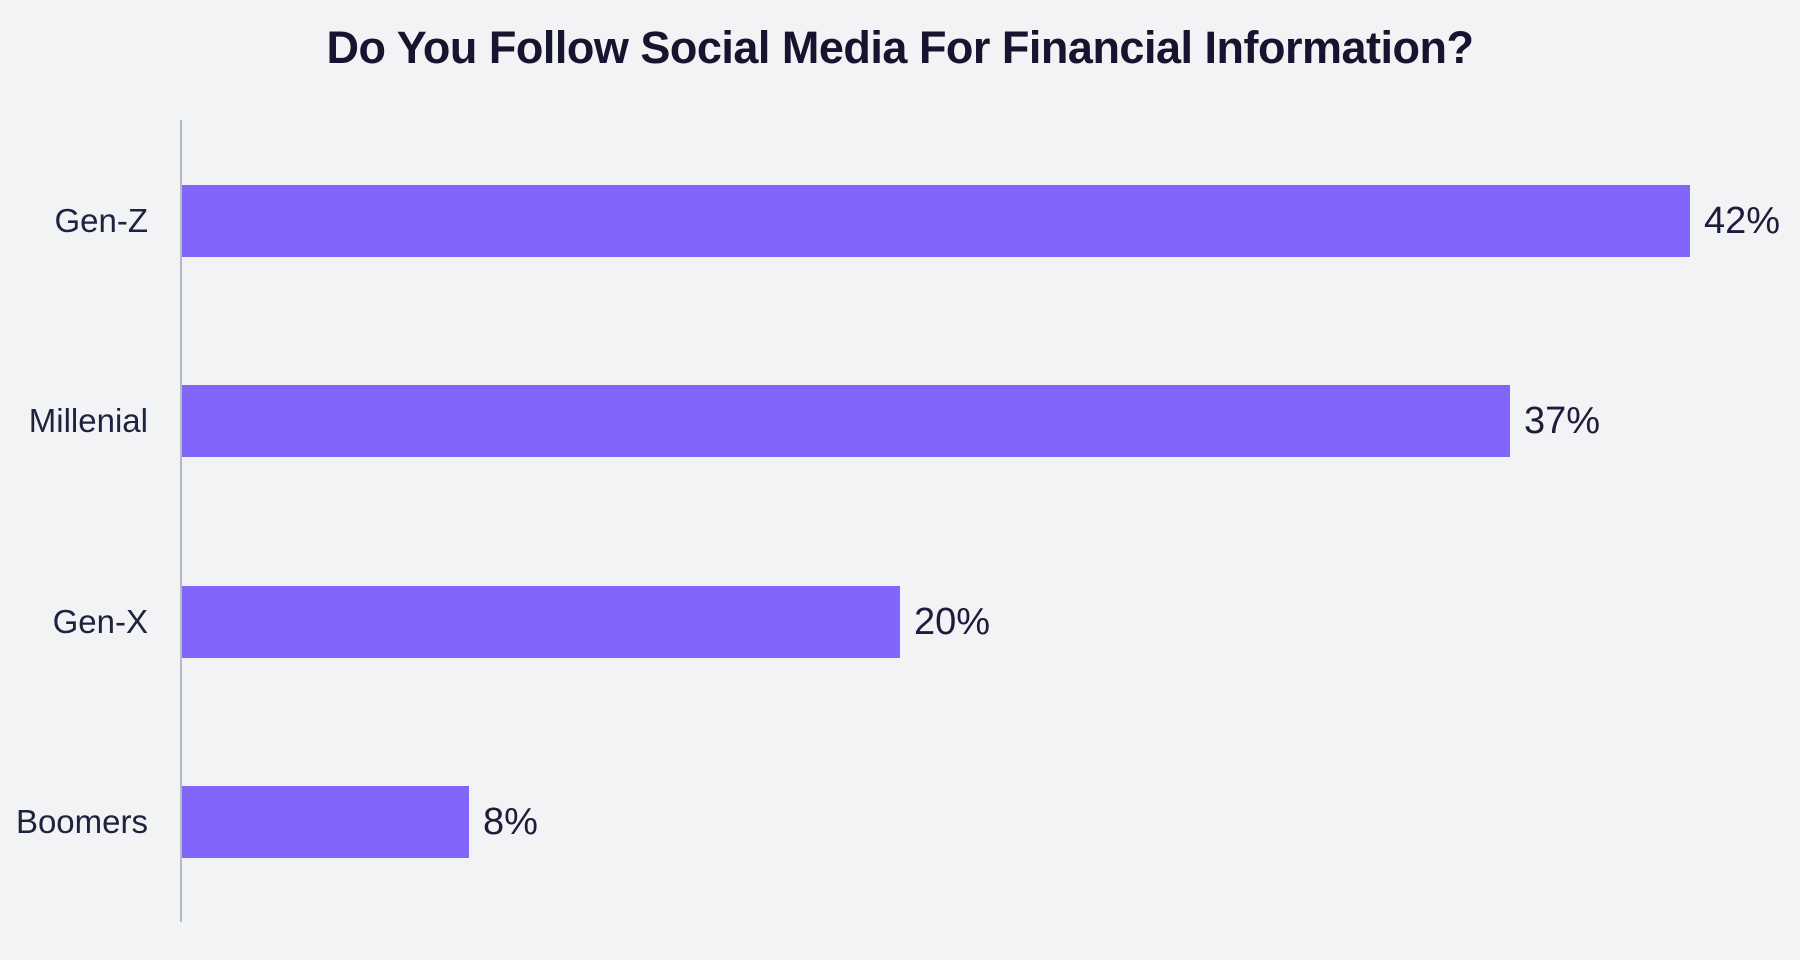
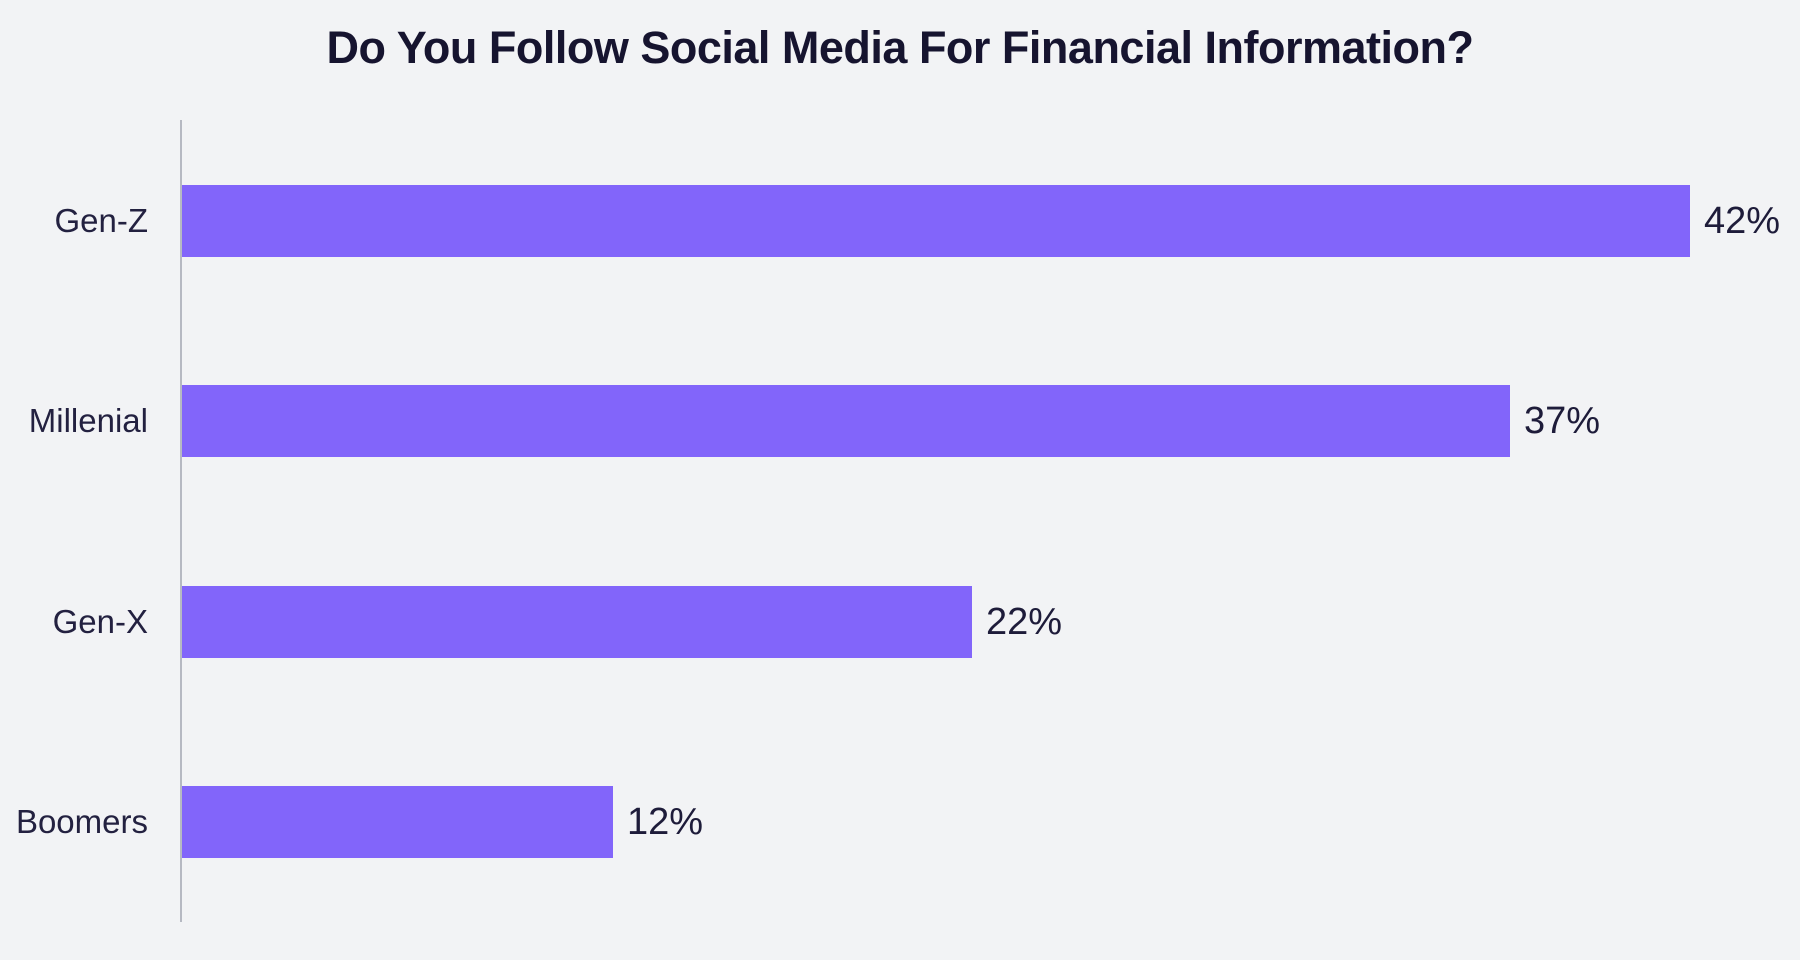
Gen-X: 20% -> 22%
Boomers: 8% -> 12%
